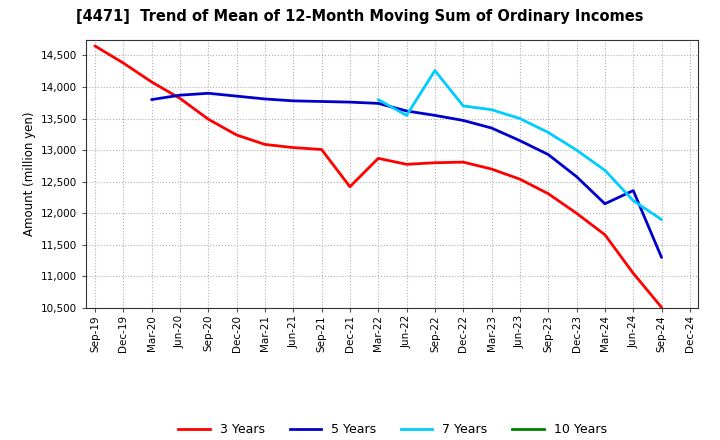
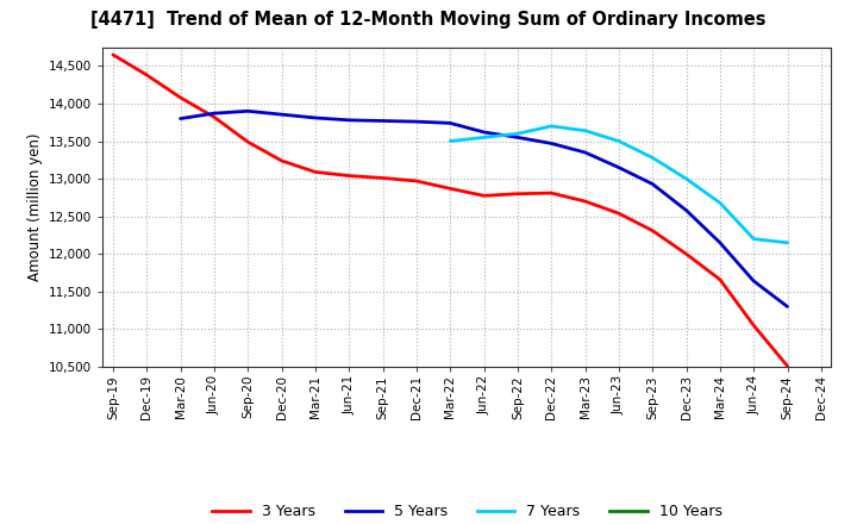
3 Years/Dec-21: 12,420 -> 12,970
7 Years/Mar-22: 13,800 -> 13,500
7 Years/Sep-22: 14,260 -> 13,600
5 Years/Jun-24: 12,360 -> 11,640
7 Years/Sep-24: 11,900 -> 12,150
